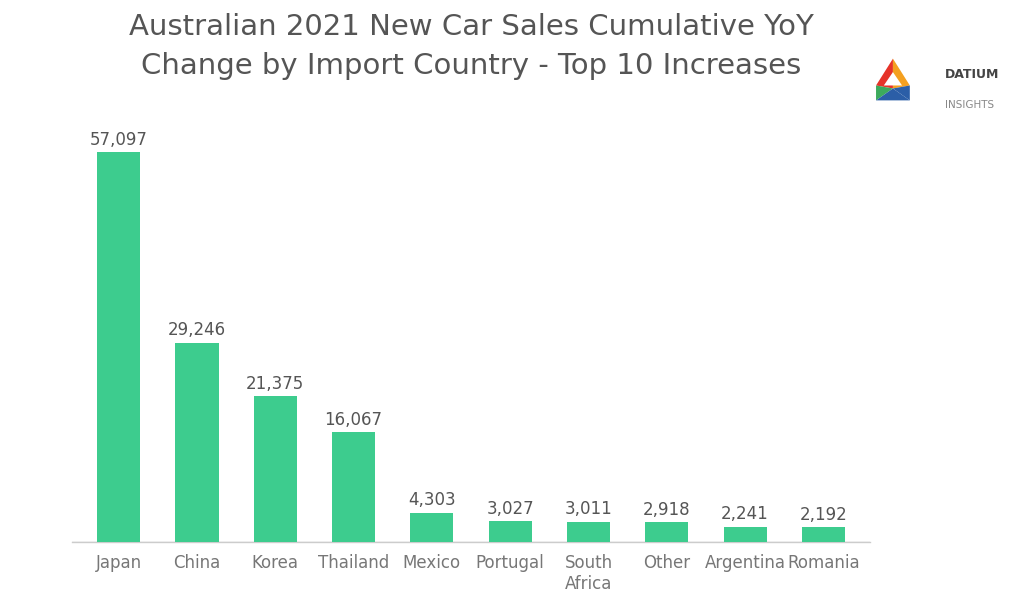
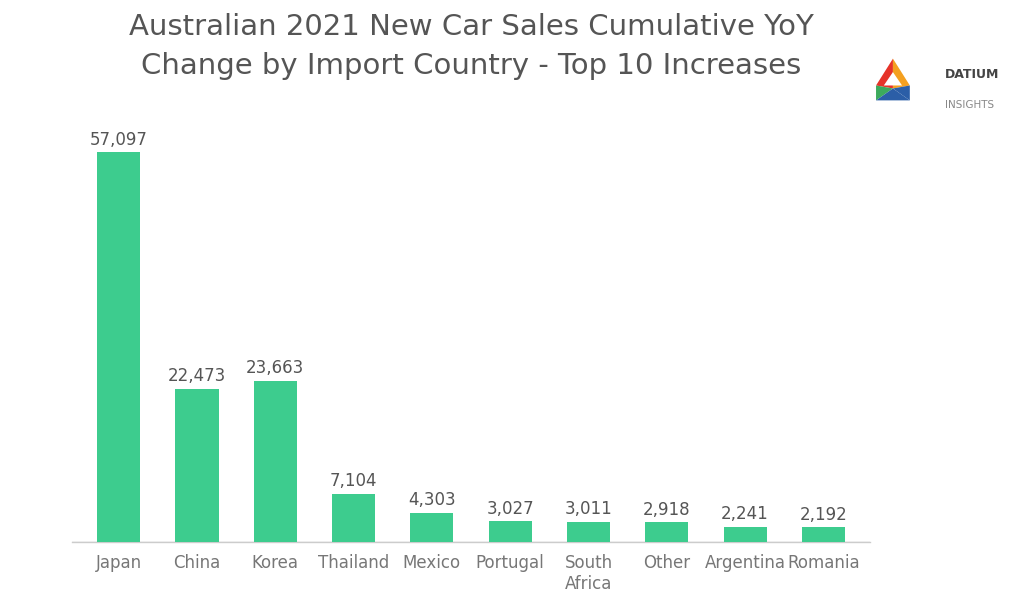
China: 29,246 -> 22,473
Korea: 21,375 -> 23,663
Thailand: 16,067 -> 7,104
